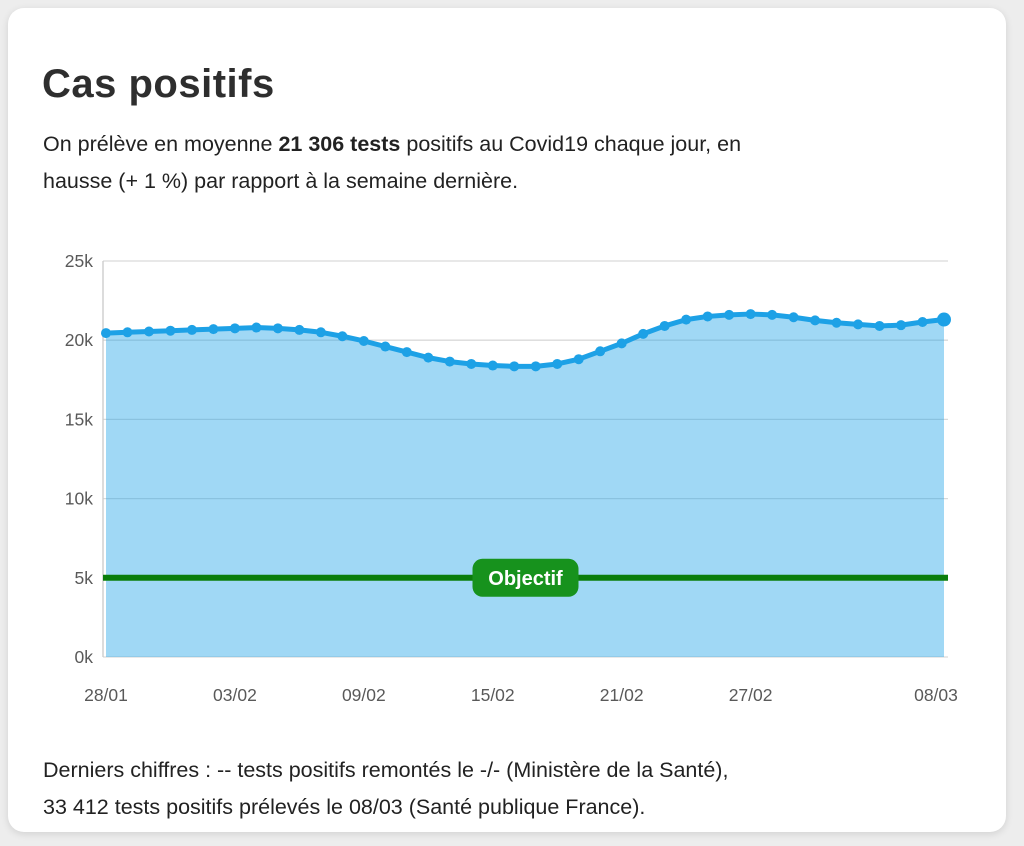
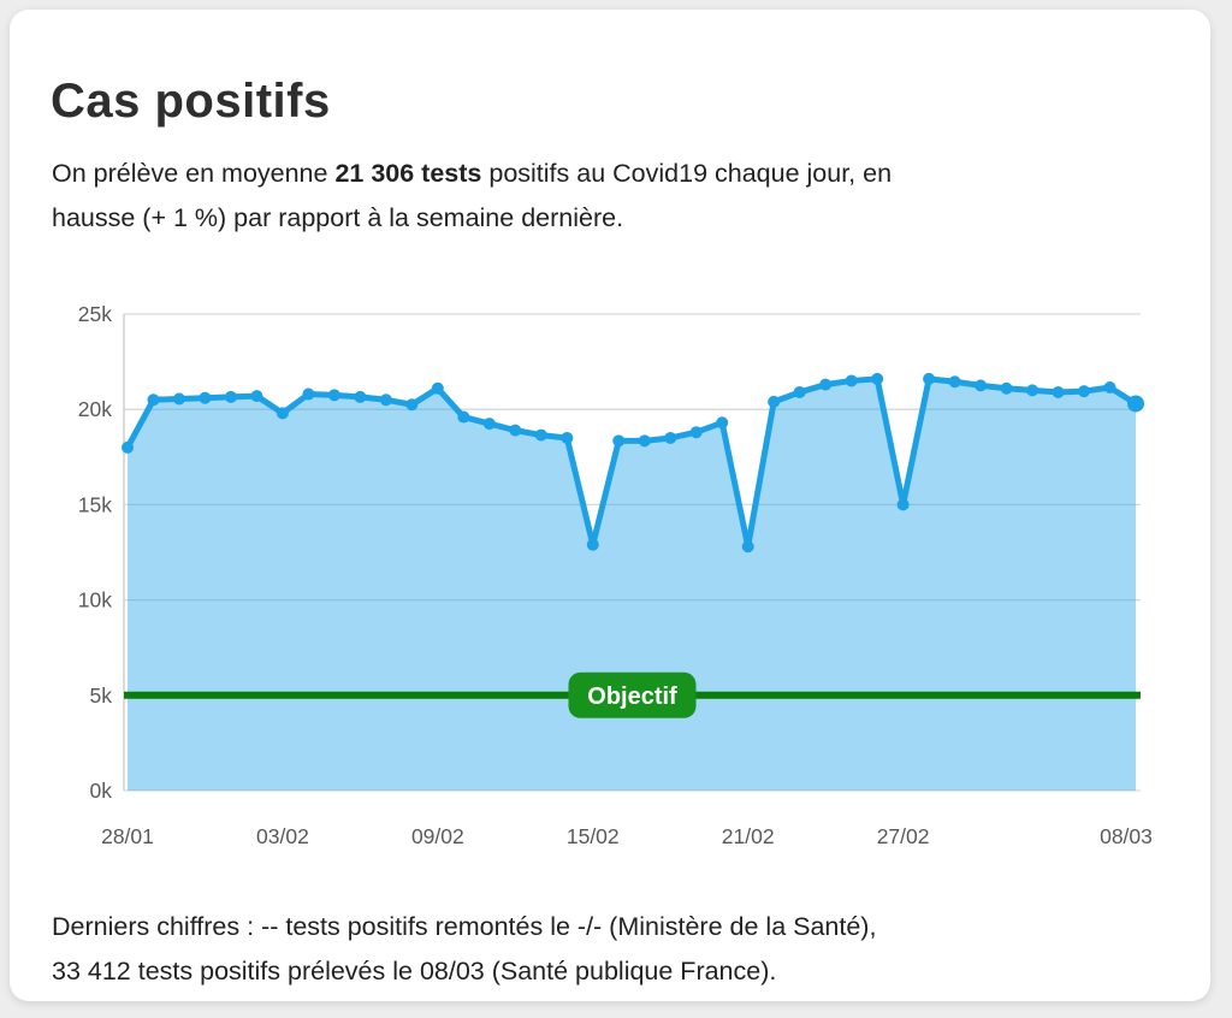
28/01: 20.4k -> 18.0k
03/02: 20.8k -> 19.8k
09/02: 20.0k -> 21.1k
15/02: 18.4k -> 12.9k
21/02: 19.8k -> 12.8k
27/02: 21.6k -> 15.0k
08/03: 21.3k -> 20.3k
